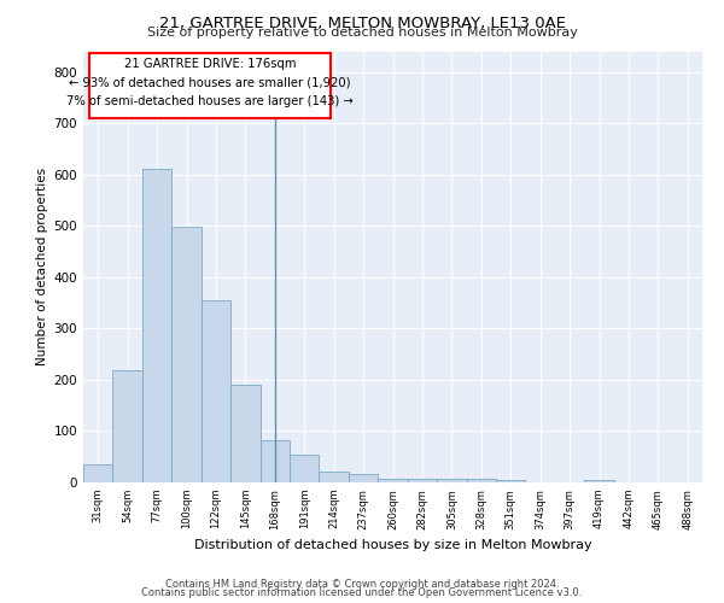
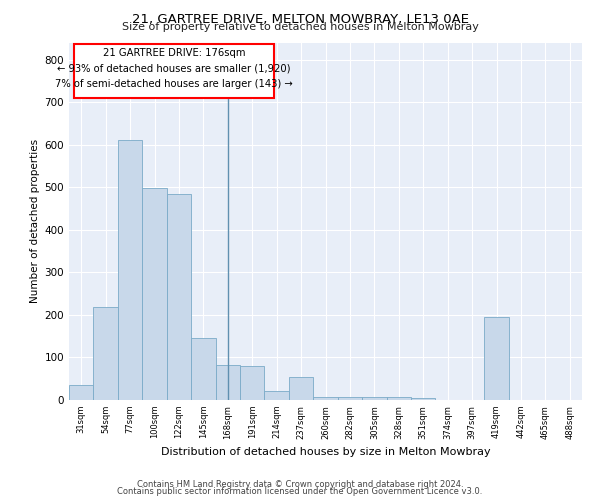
122sqm: 355 -> 485
145sqm: 190 -> 145
191sqm: 55 -> 80
237sqm: 16 -> 55
419sqm: 5 -> 195
